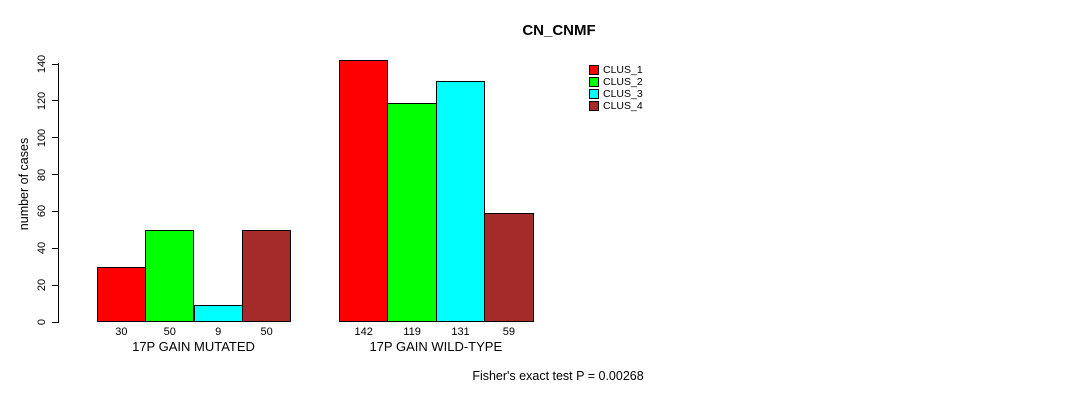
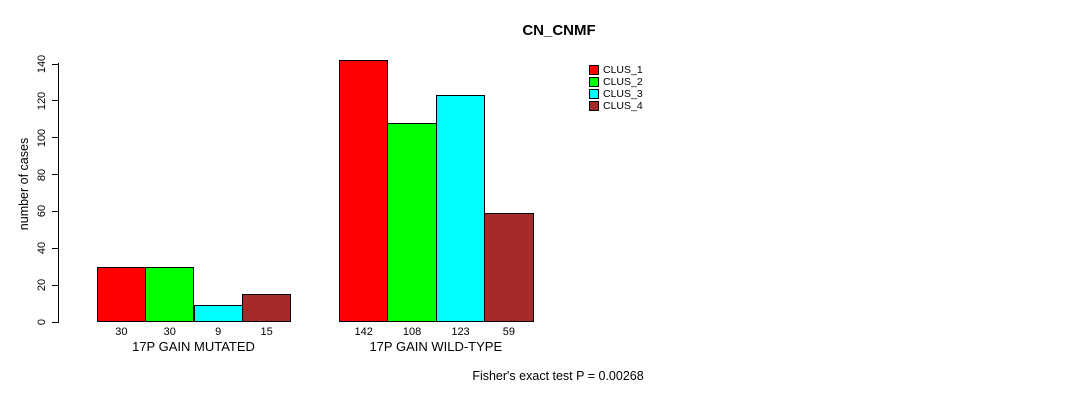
CLUS_2/17P GAIN MUTATED: 50 -> 30
CLUS_4/17P GAIN MUTATED: 50 -> 15
CLUS_2/17P GAIN WILD-TYPE: 119 -> 108
CLUS_3/17P GAIN WILD-TYPE: 131 -> 123
